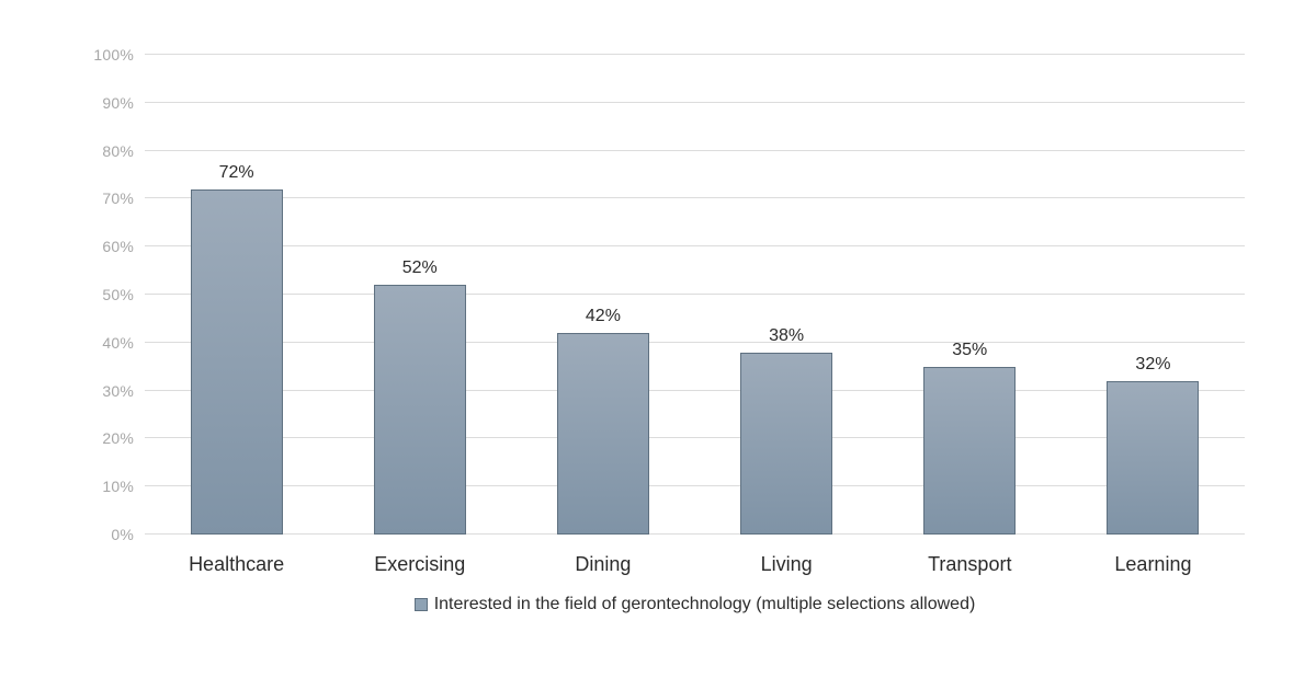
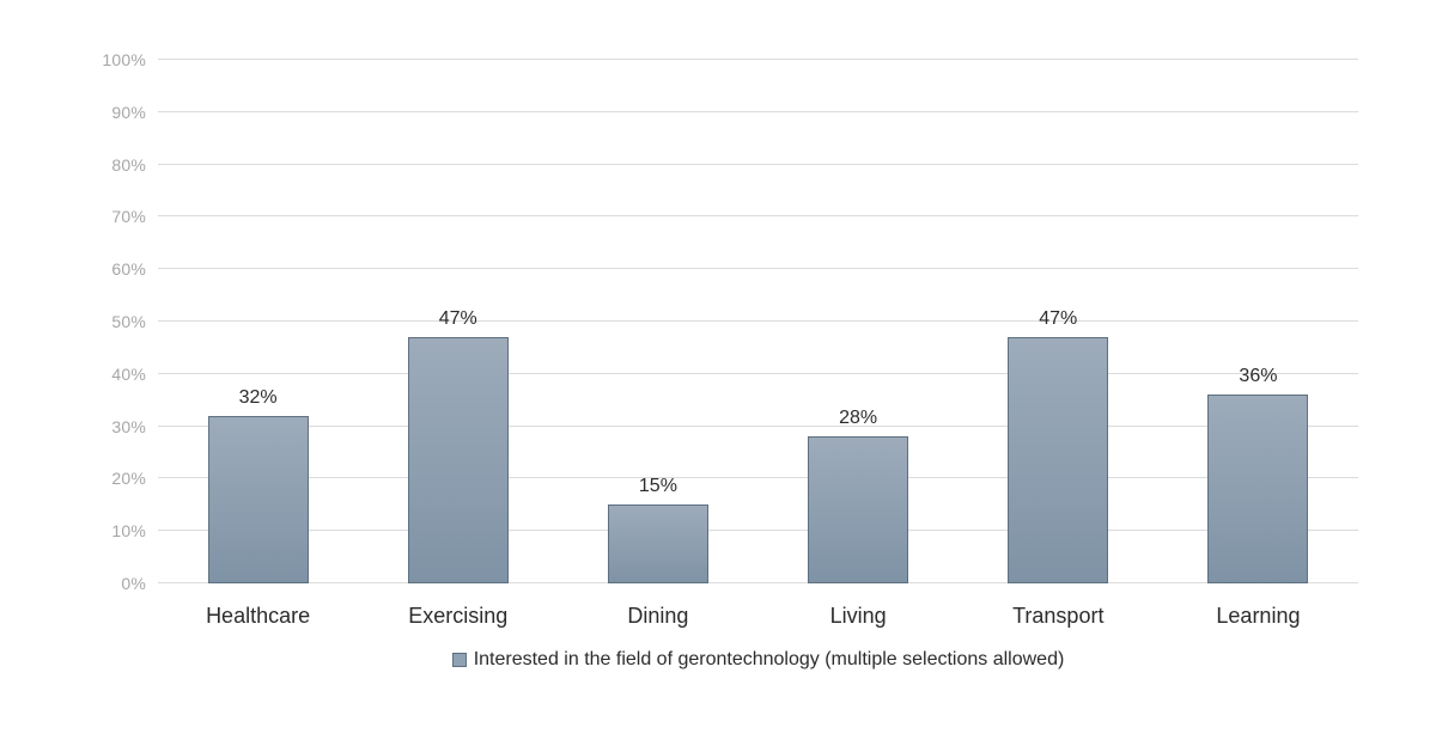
Healthcare: 72% -> 32%
Exercising: 52% -> 47%
Dining: 42% -> 15%
Living: 38% -> 28%
Transport: 35% -> 47%
Learning: 32% -> 36%
